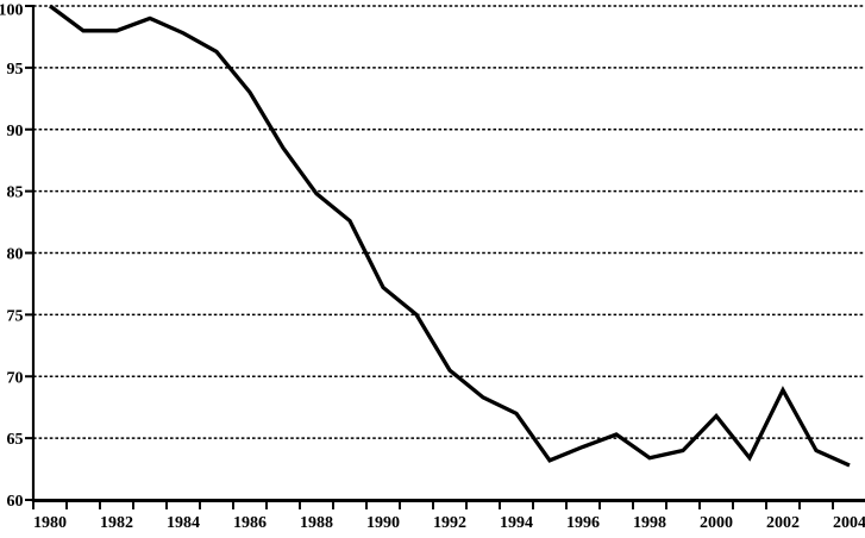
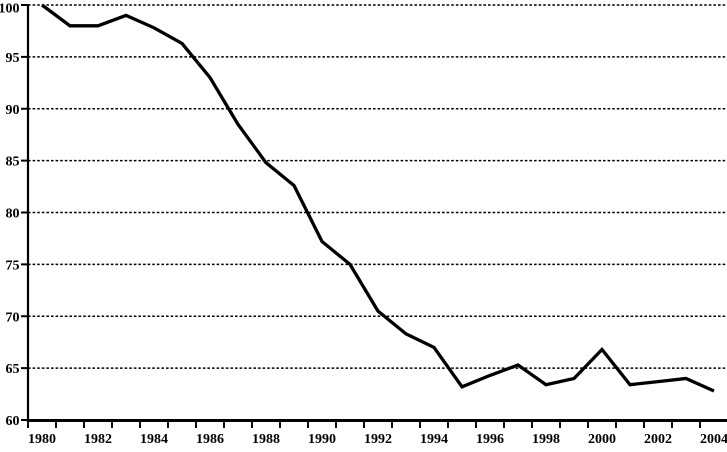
2002: 68.9 -> 63.7
